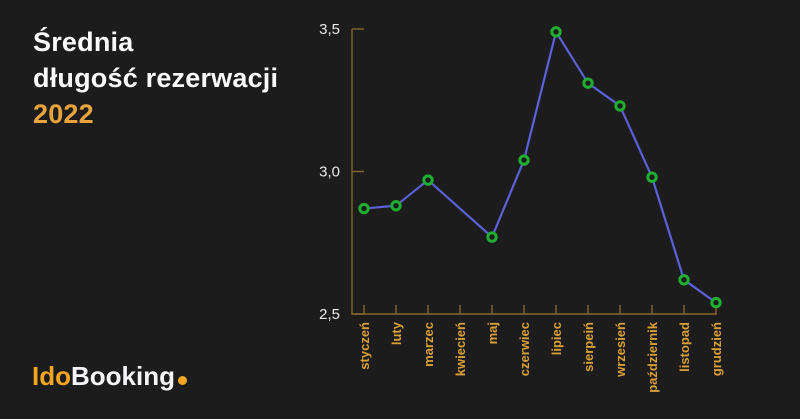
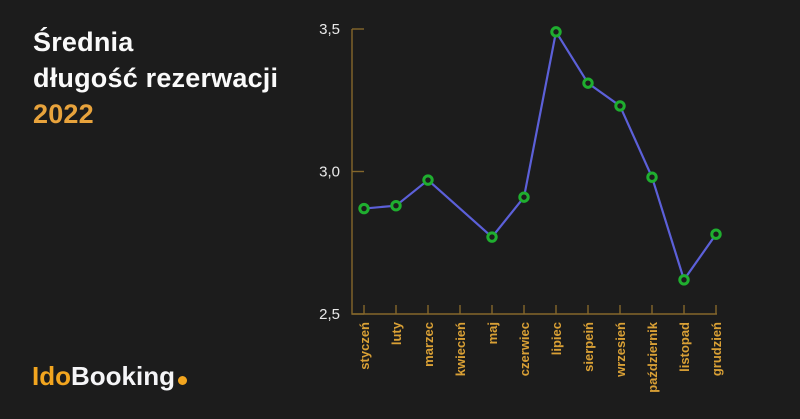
czerwiec: 3,04 -> 2,91
grudzień: 2,54 -> 2,78
